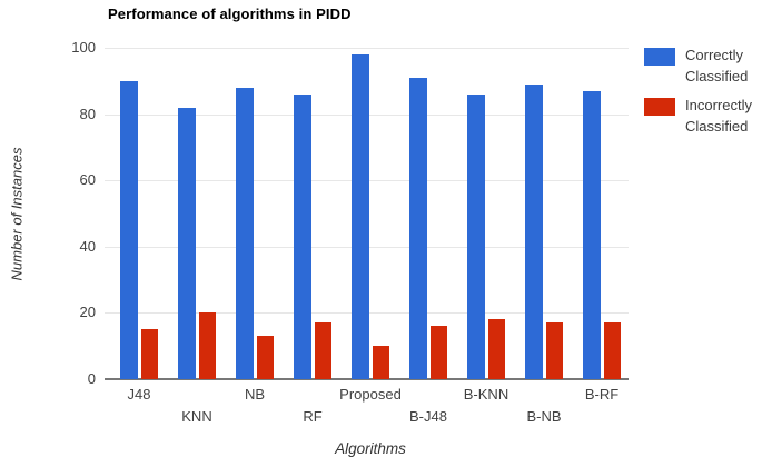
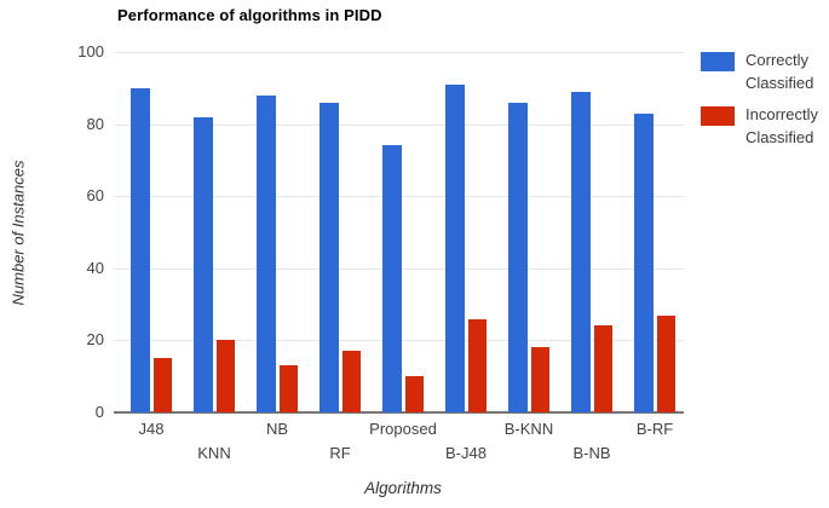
Correctly Classified/Proposed: 98 -> 74
Incorrectly Classified/B-J48: 16 -> 26
Incorrectly Classified/B-NB: 17 -> 24
Correctly Classified/B-RF: 87 -> 83
Incorrectly Classified/B-RF: 17 -> 27
